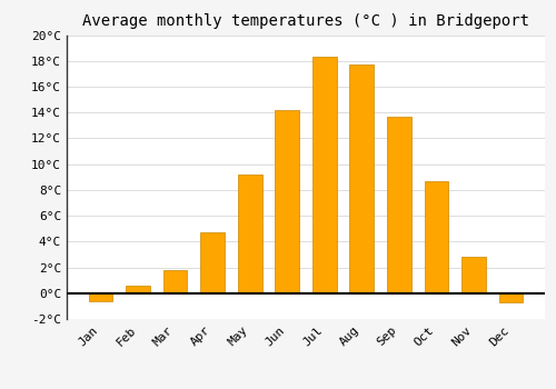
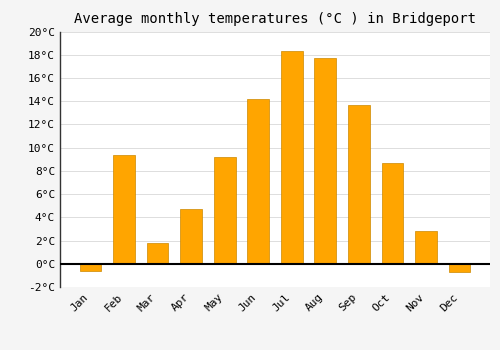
Feb: 0.6°C -> 9.4°C
